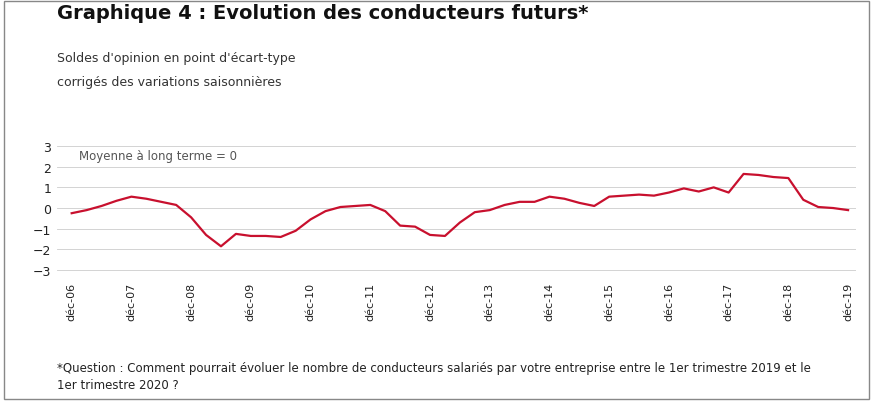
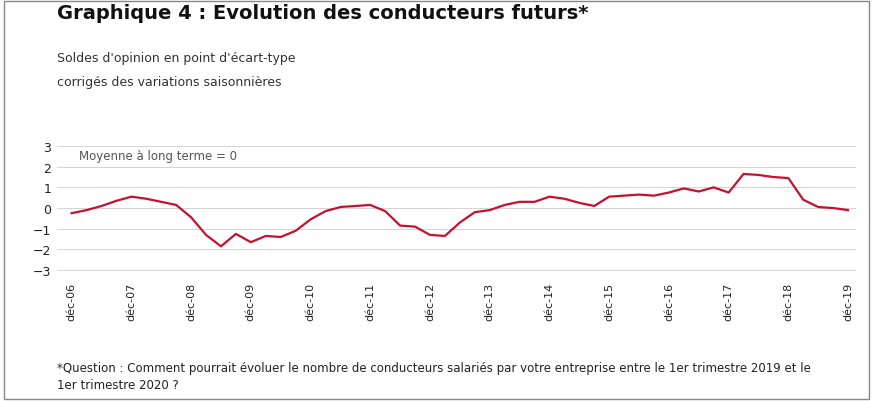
déc-09: -1.35 -> -1.65
